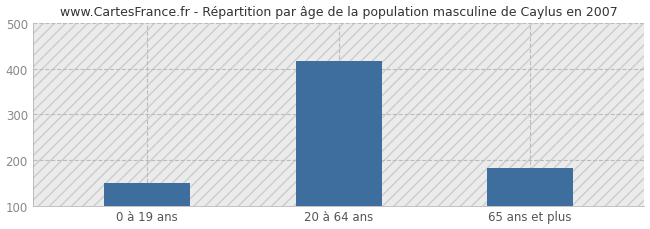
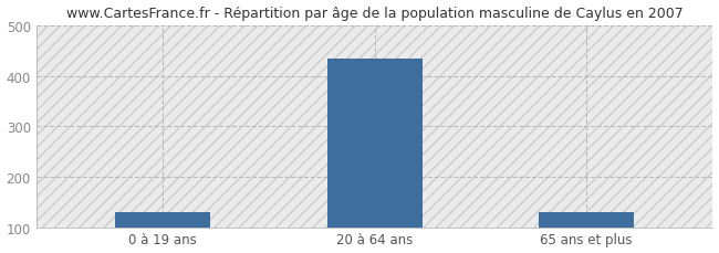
0 à 19 ans: 150 -> 130
20 à 64 ans: 417 -> 435
65 ans et plus: 183 -> 130
